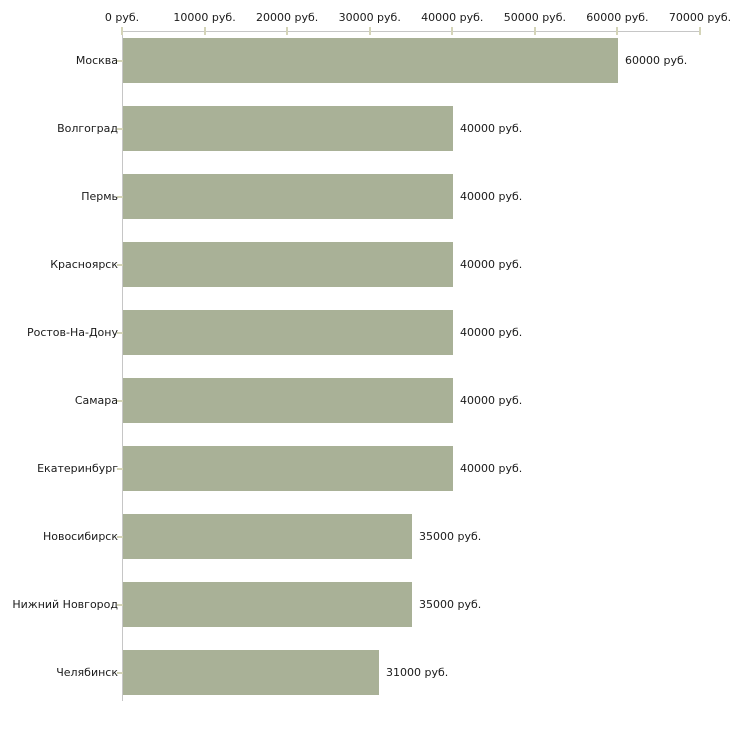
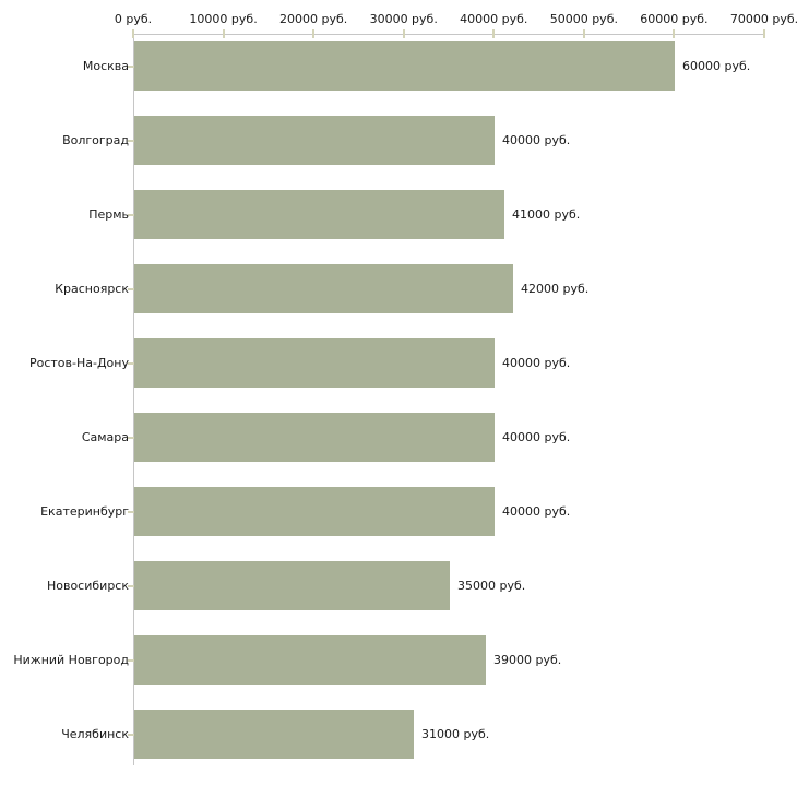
Пермь: 40000 -> 41000
Красноярск: 40000 -> 42000
Нижний Новгород: 35000 -> 39000
